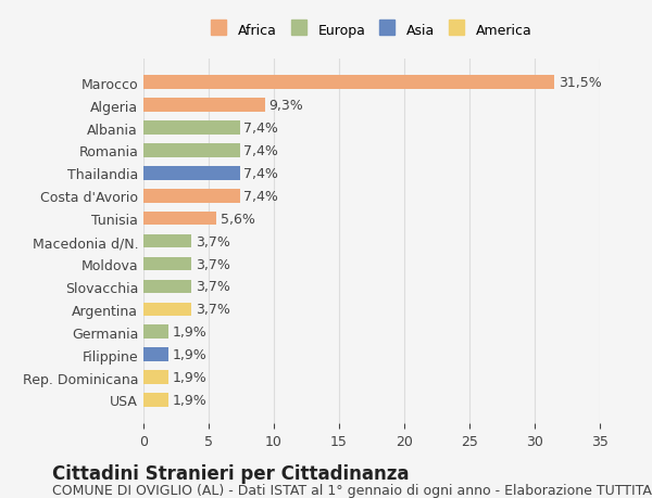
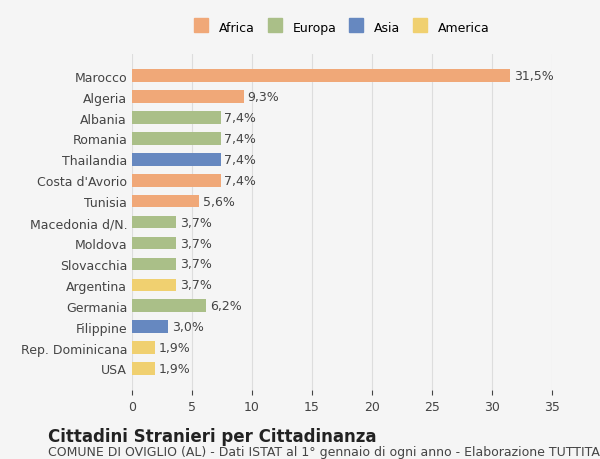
Germania: 1,9% -> 6,2%
Filippine: 1,9% -> 3,0%
